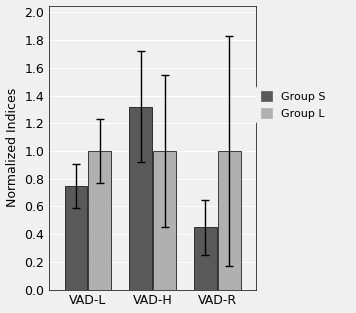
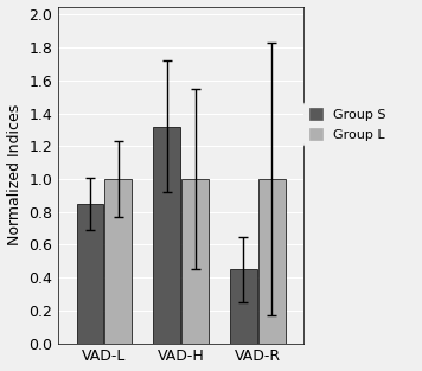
Group S/VAD-L: 0.75 -> 0.85
